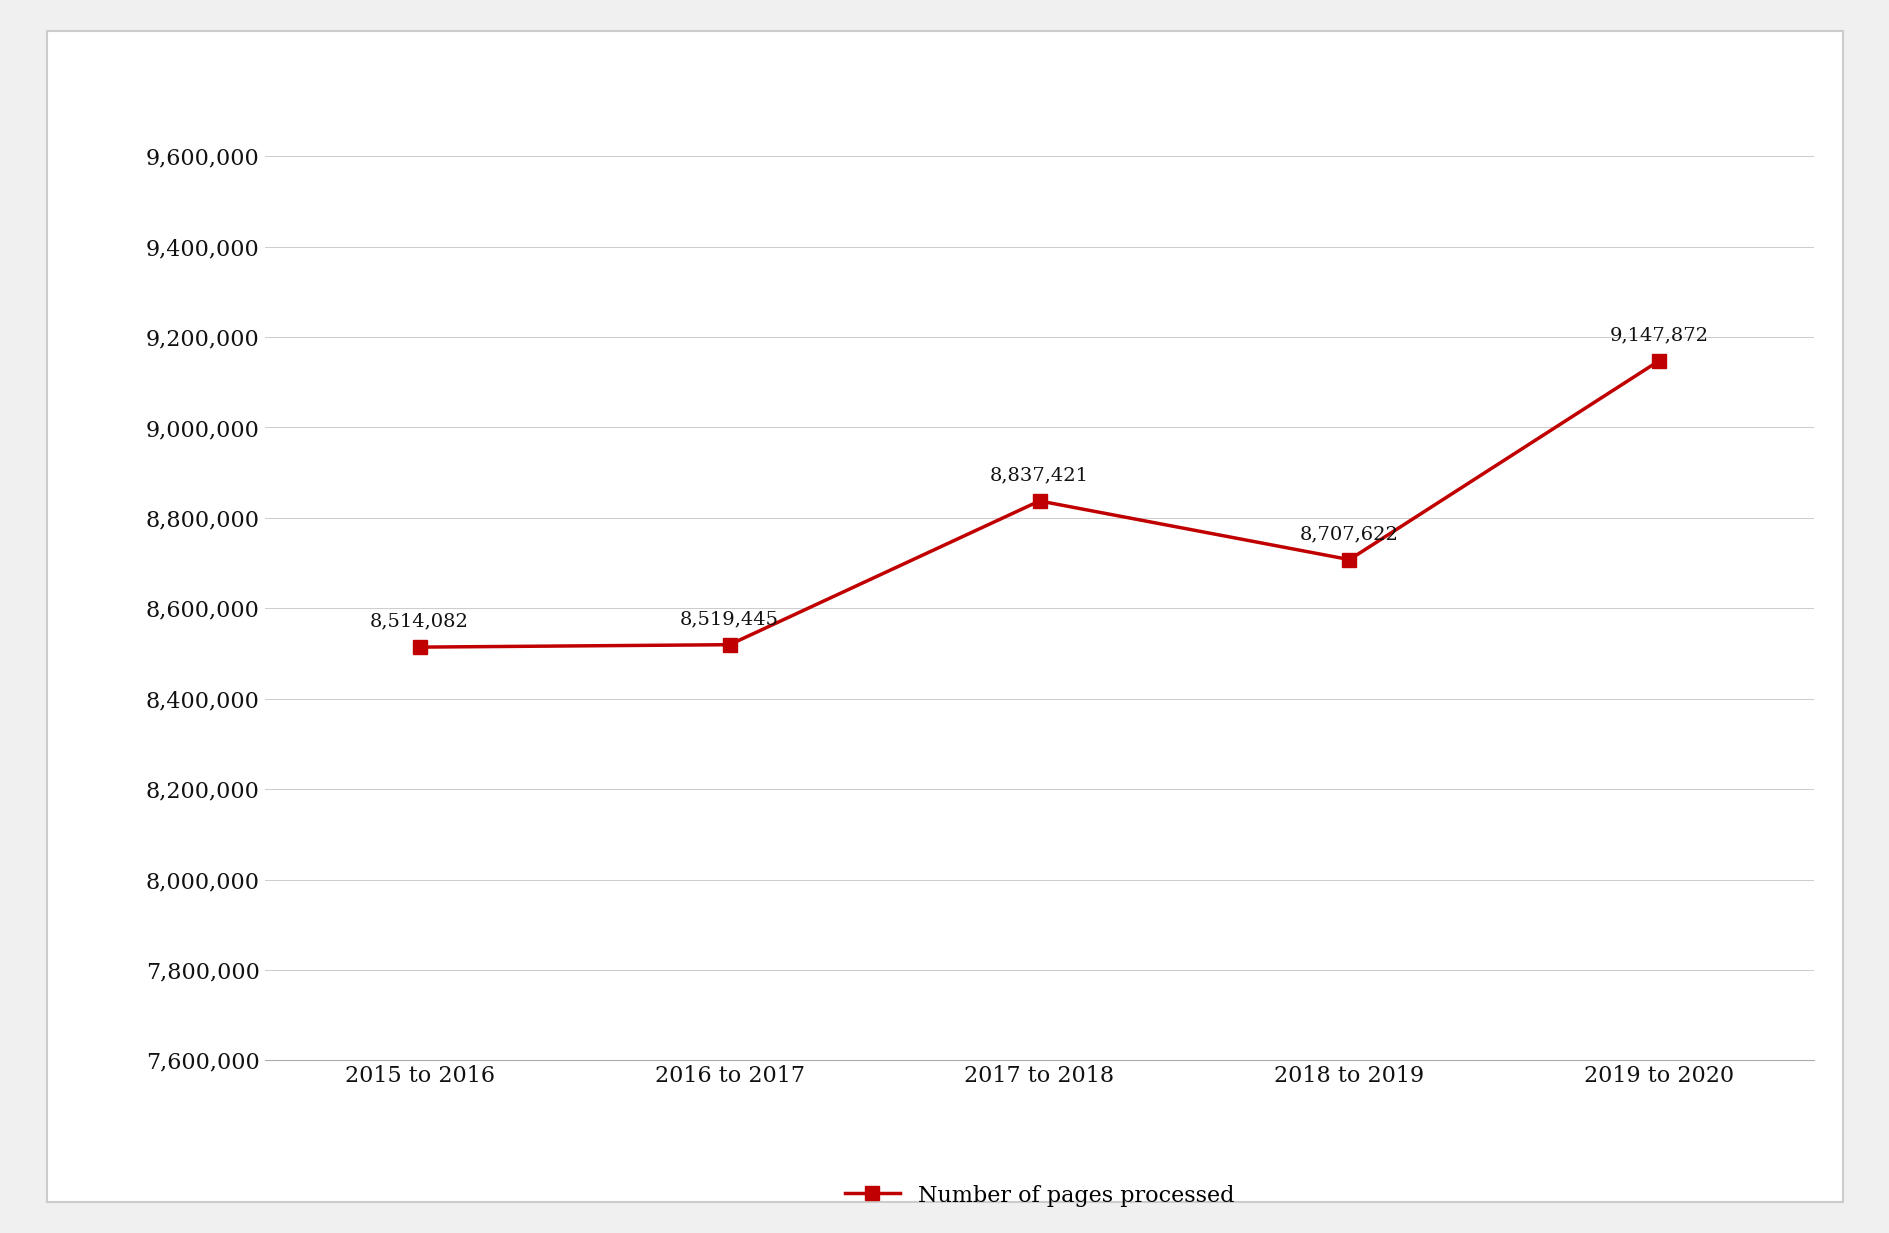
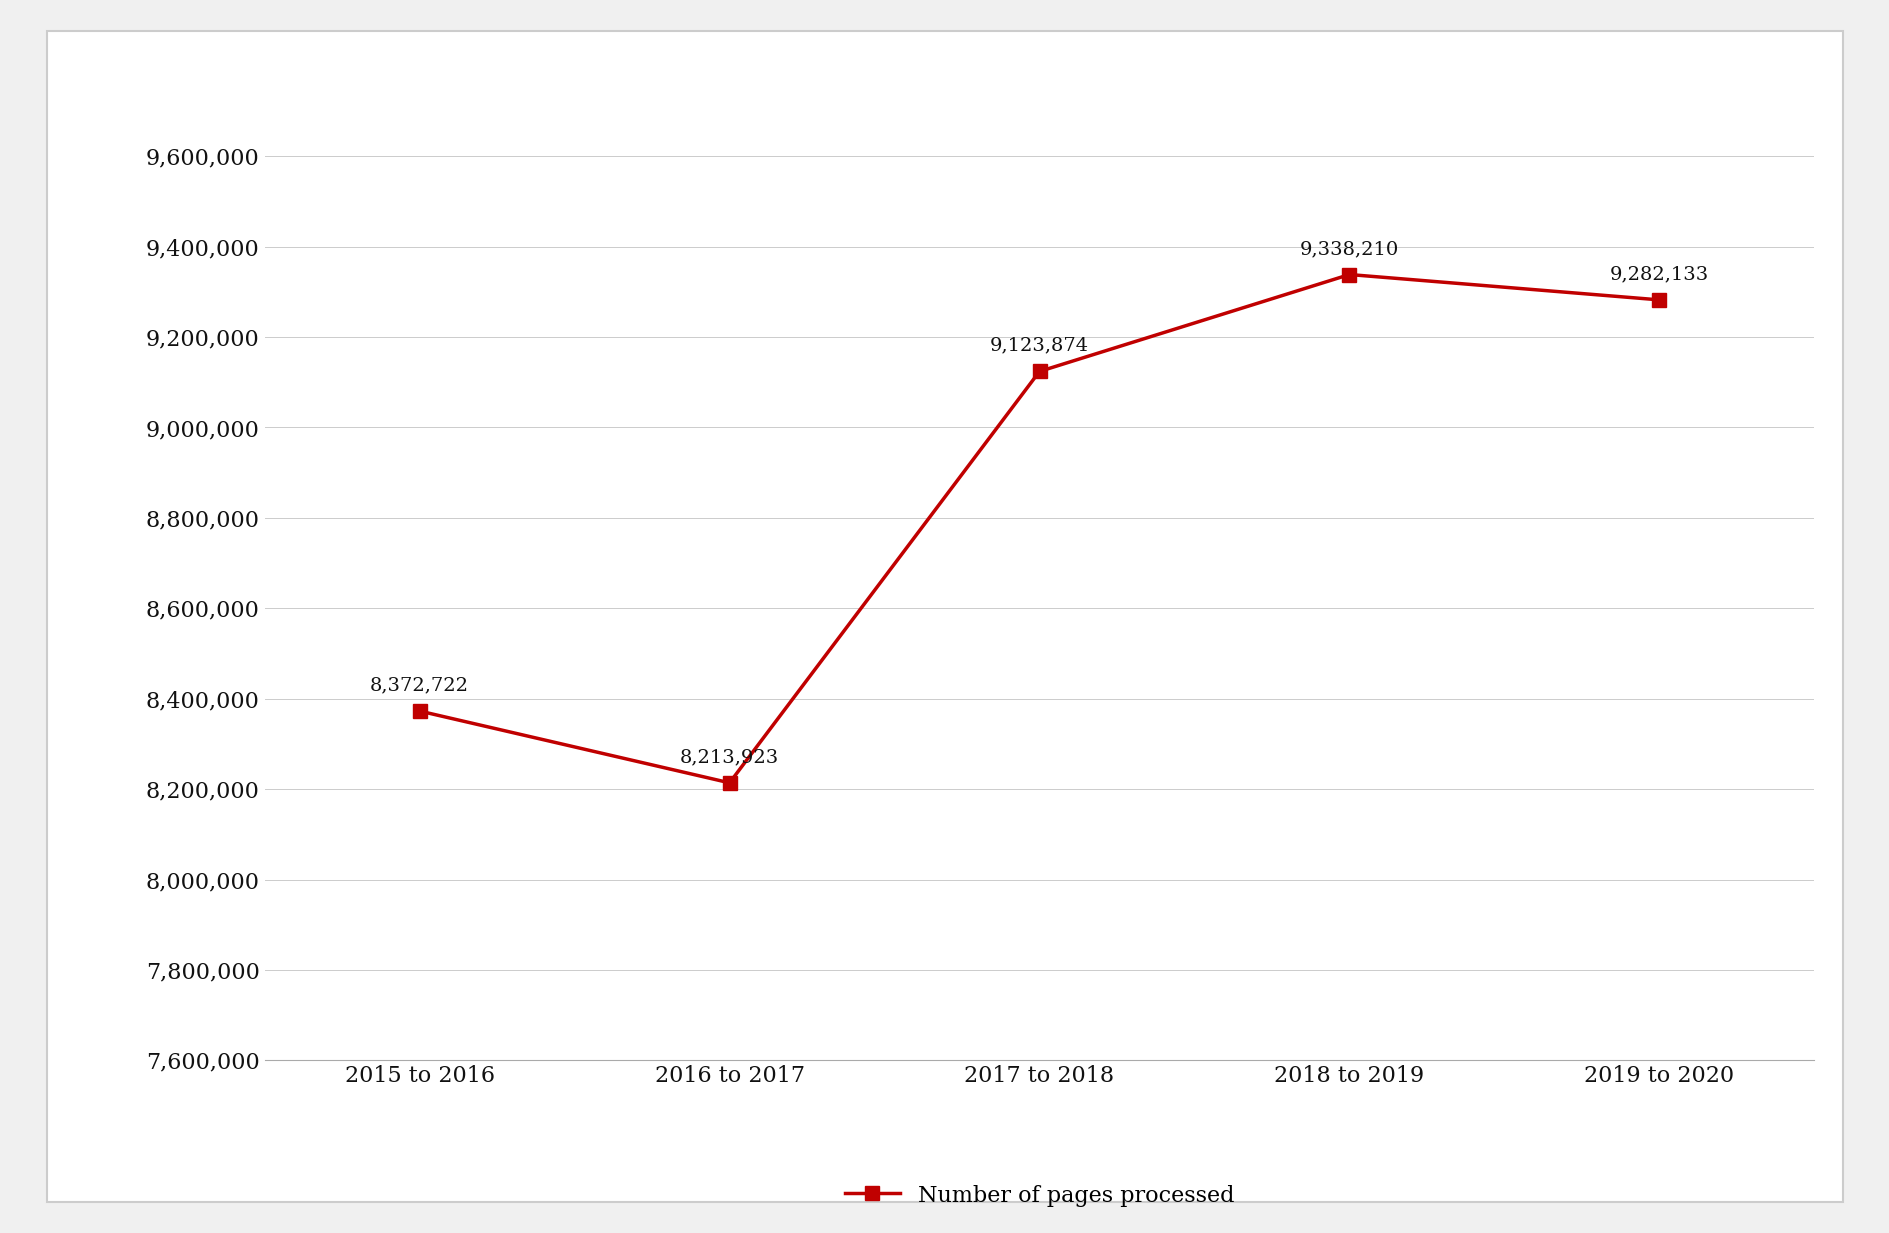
2015 to 2016: 8,514,082 -> 8,372,722
2016 to 2017: 8,519,445 -> 8,213,923
2017 to 2018: 8,837,421 -> 9,123,874
2018 to 2019: 8,707,622 -> 9,338,210
2019 to 2020: 9,147,872 -> 9,282,133
